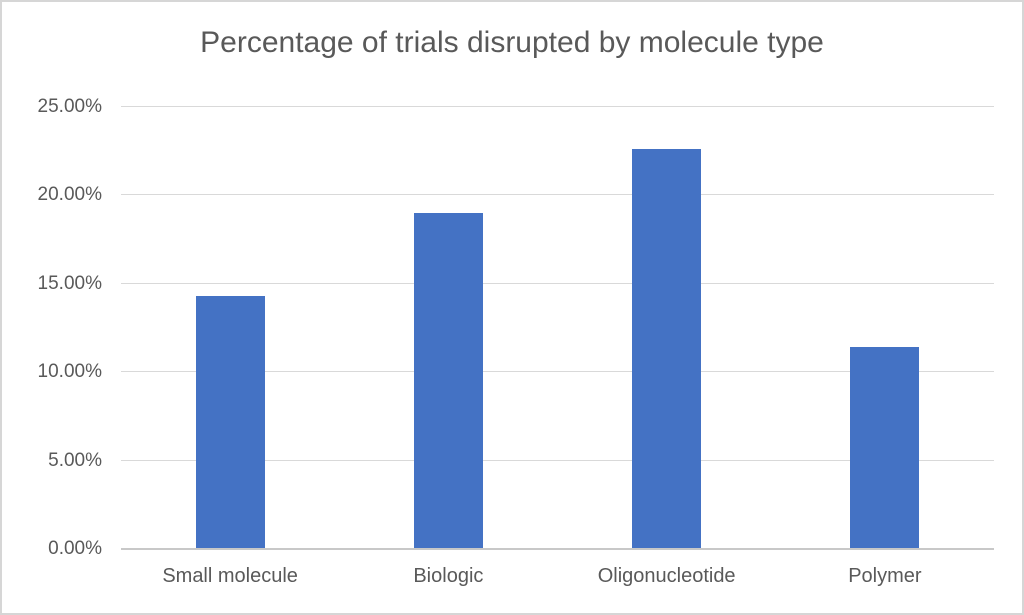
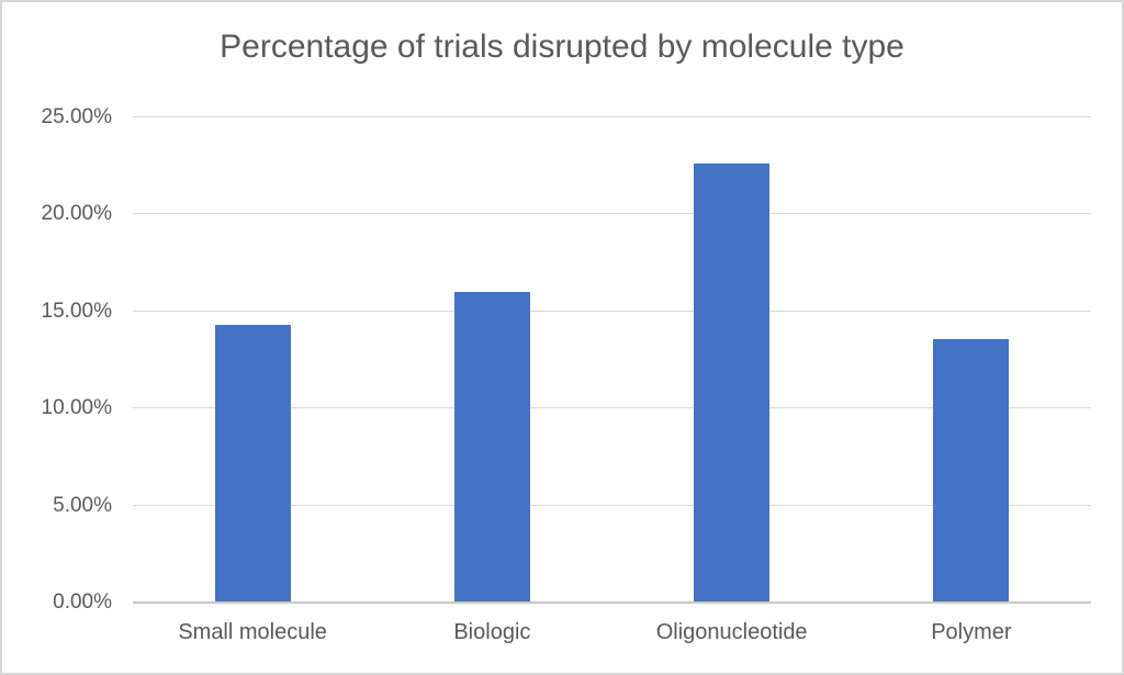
Biologic: 19.0% -> 16.0%
Polymer: 11.4% -> 13.6%
